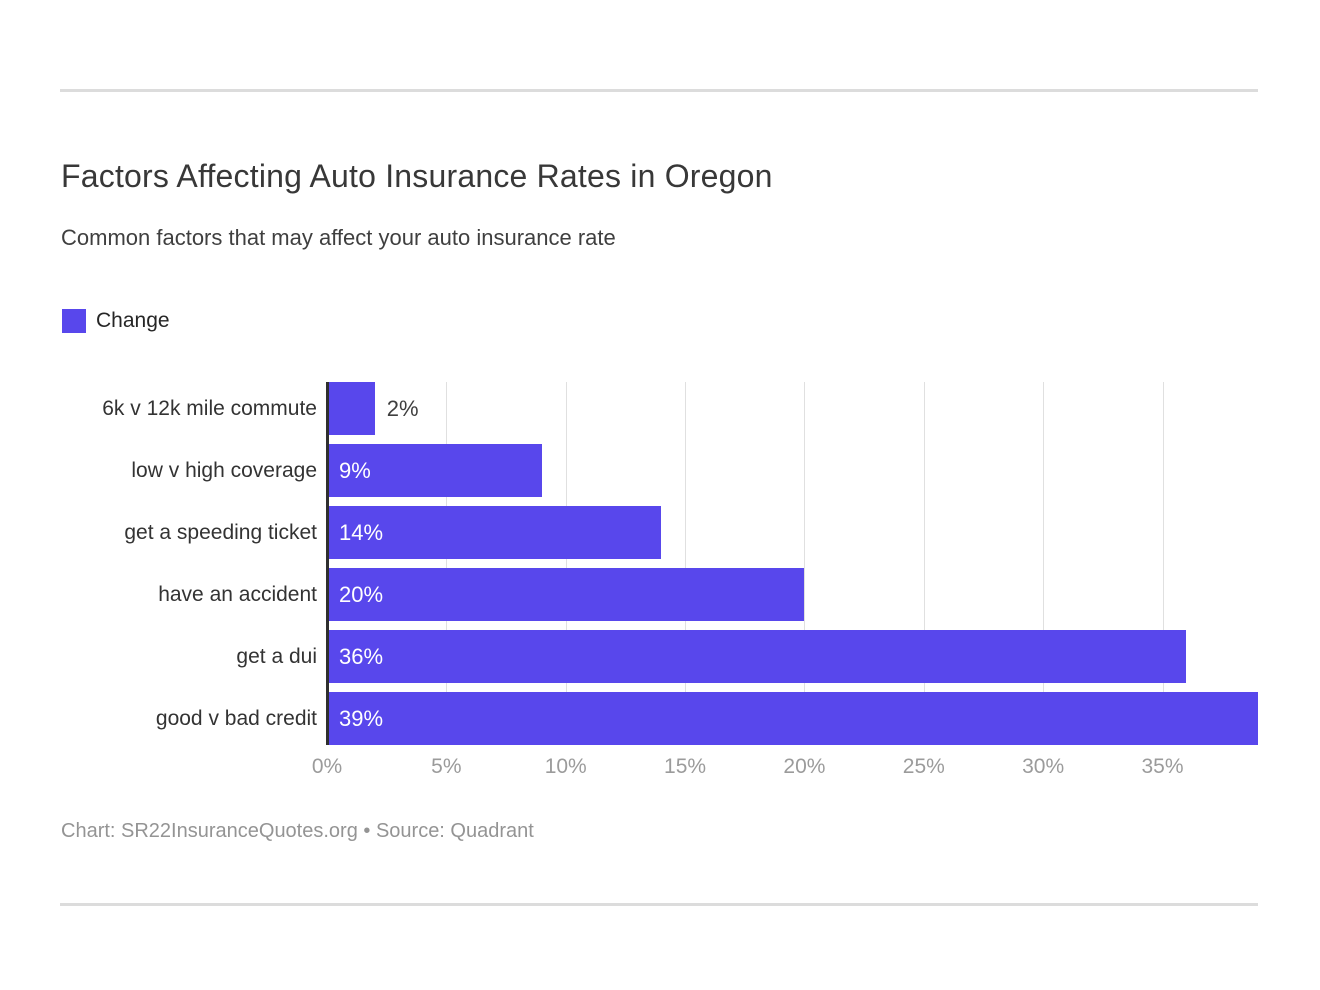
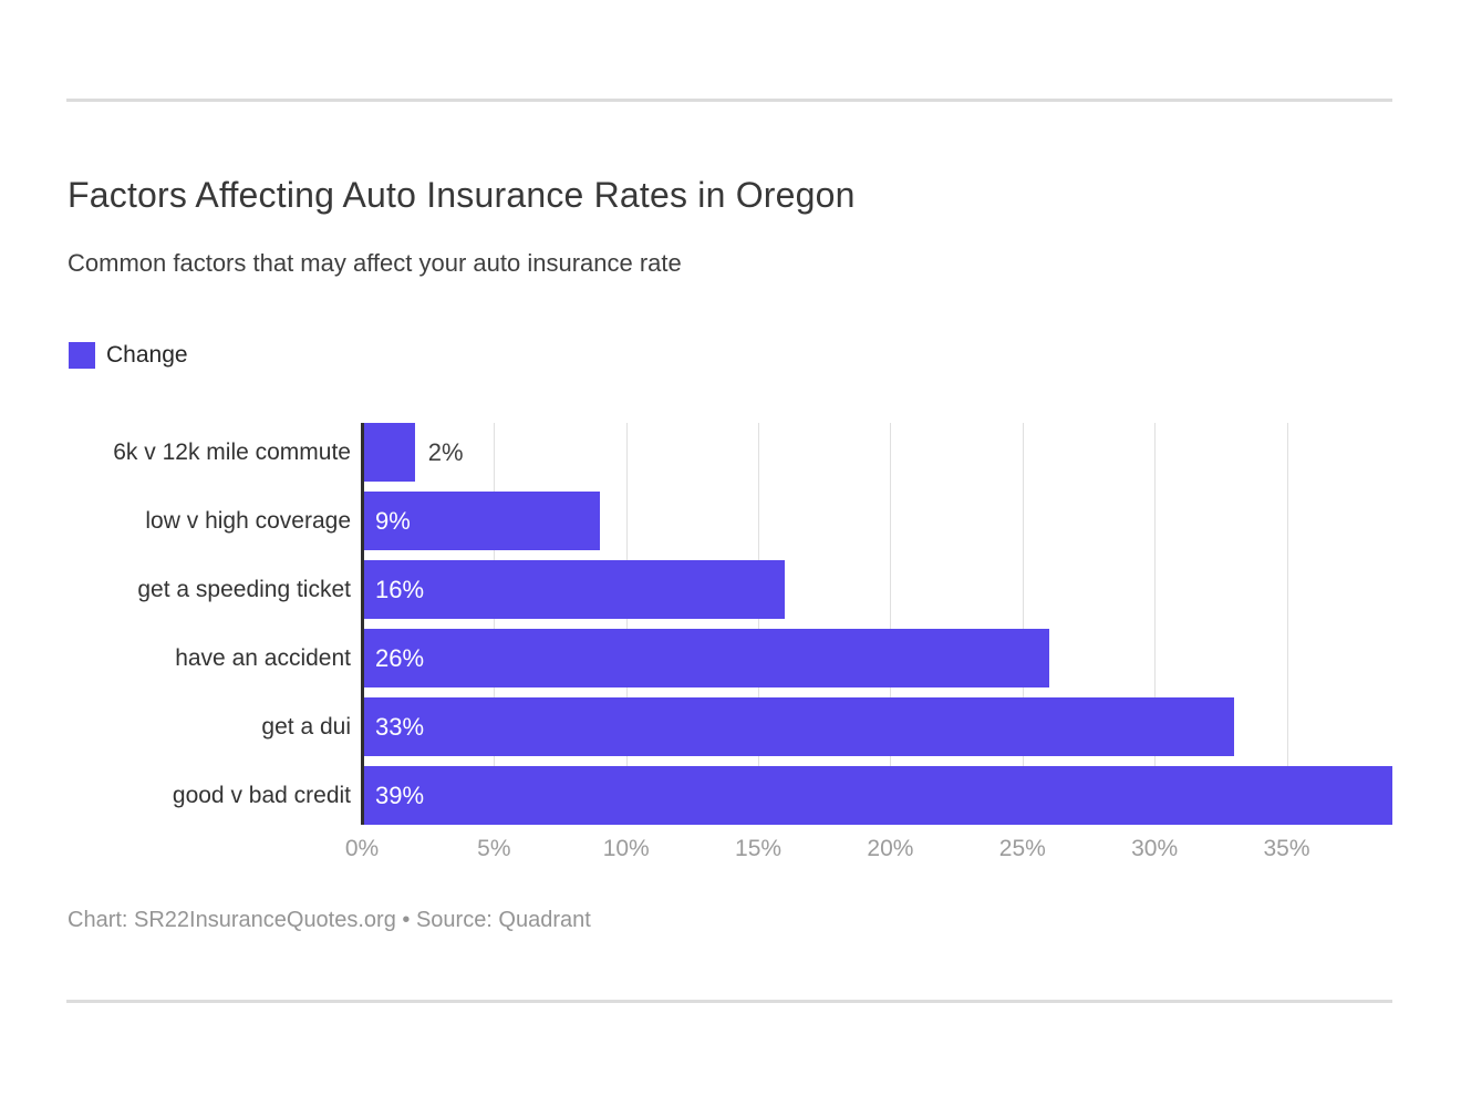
get a speeding ticket: 14% -> 16%
have an accident: 20% -> 26%
get a dui: 36% -> 33%
